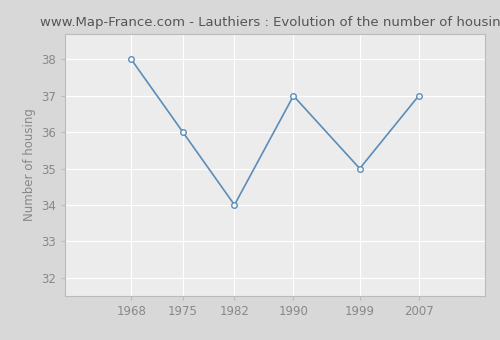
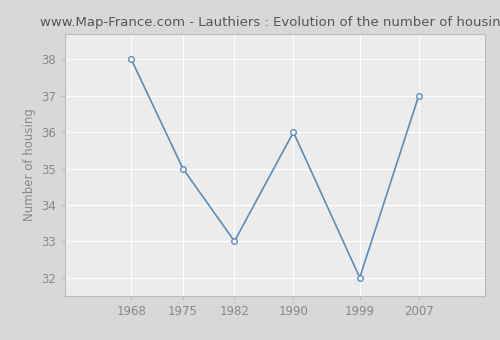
1975: 36 -> 35
1982: 34 -> 33
1990: 37 -> 36
1999: 35 -> 32
